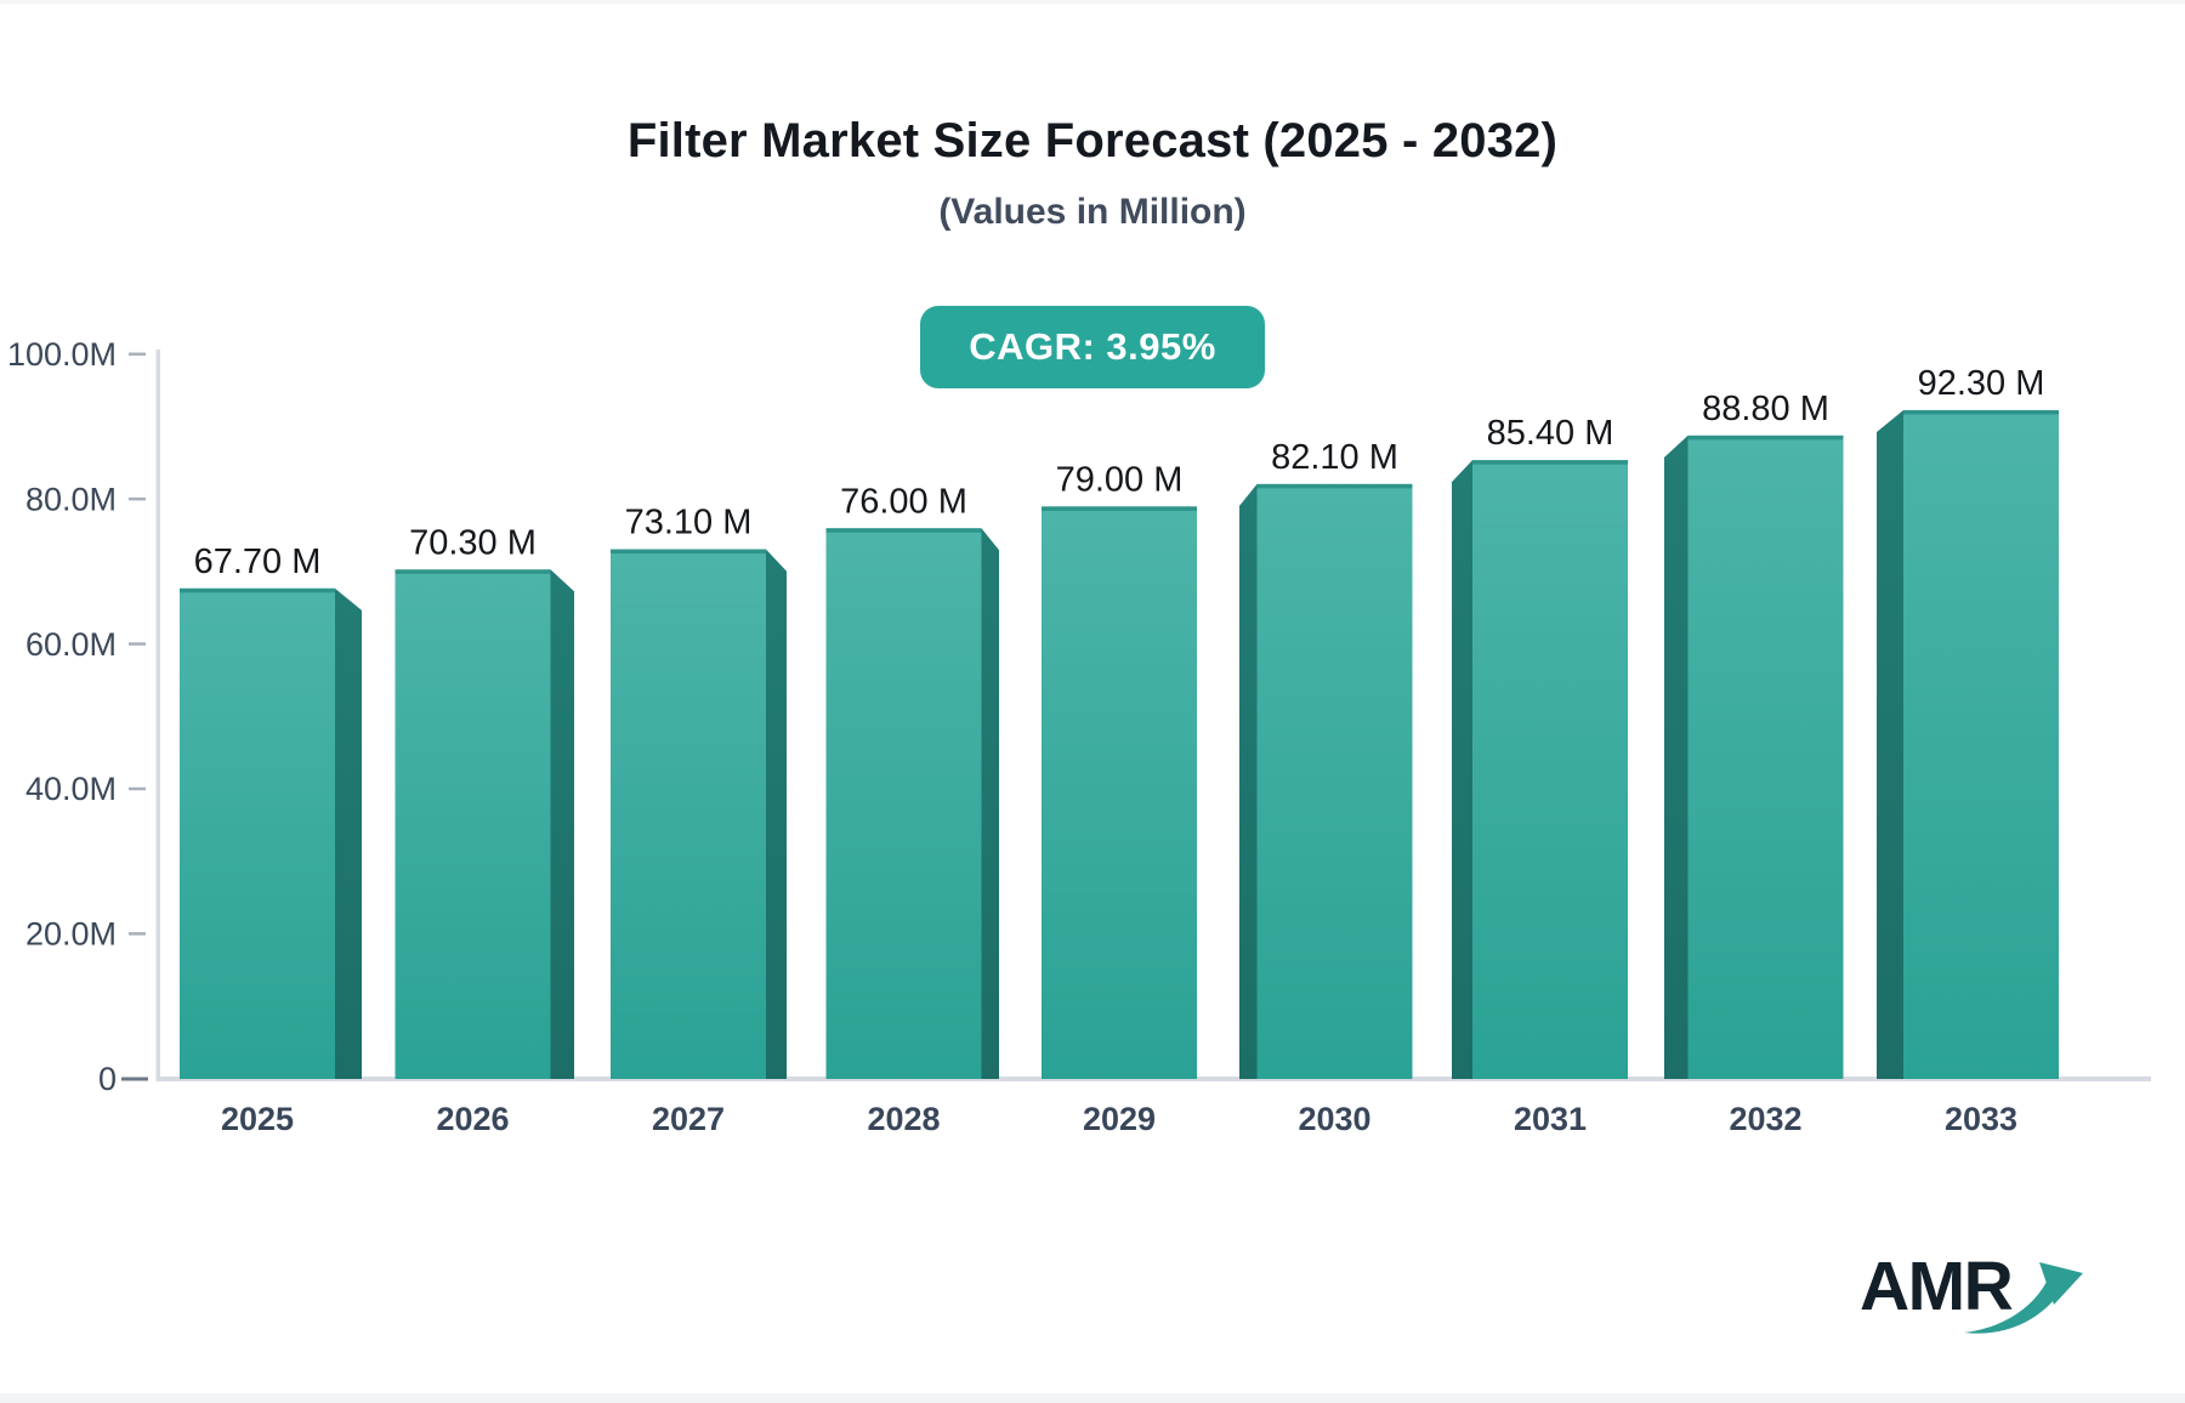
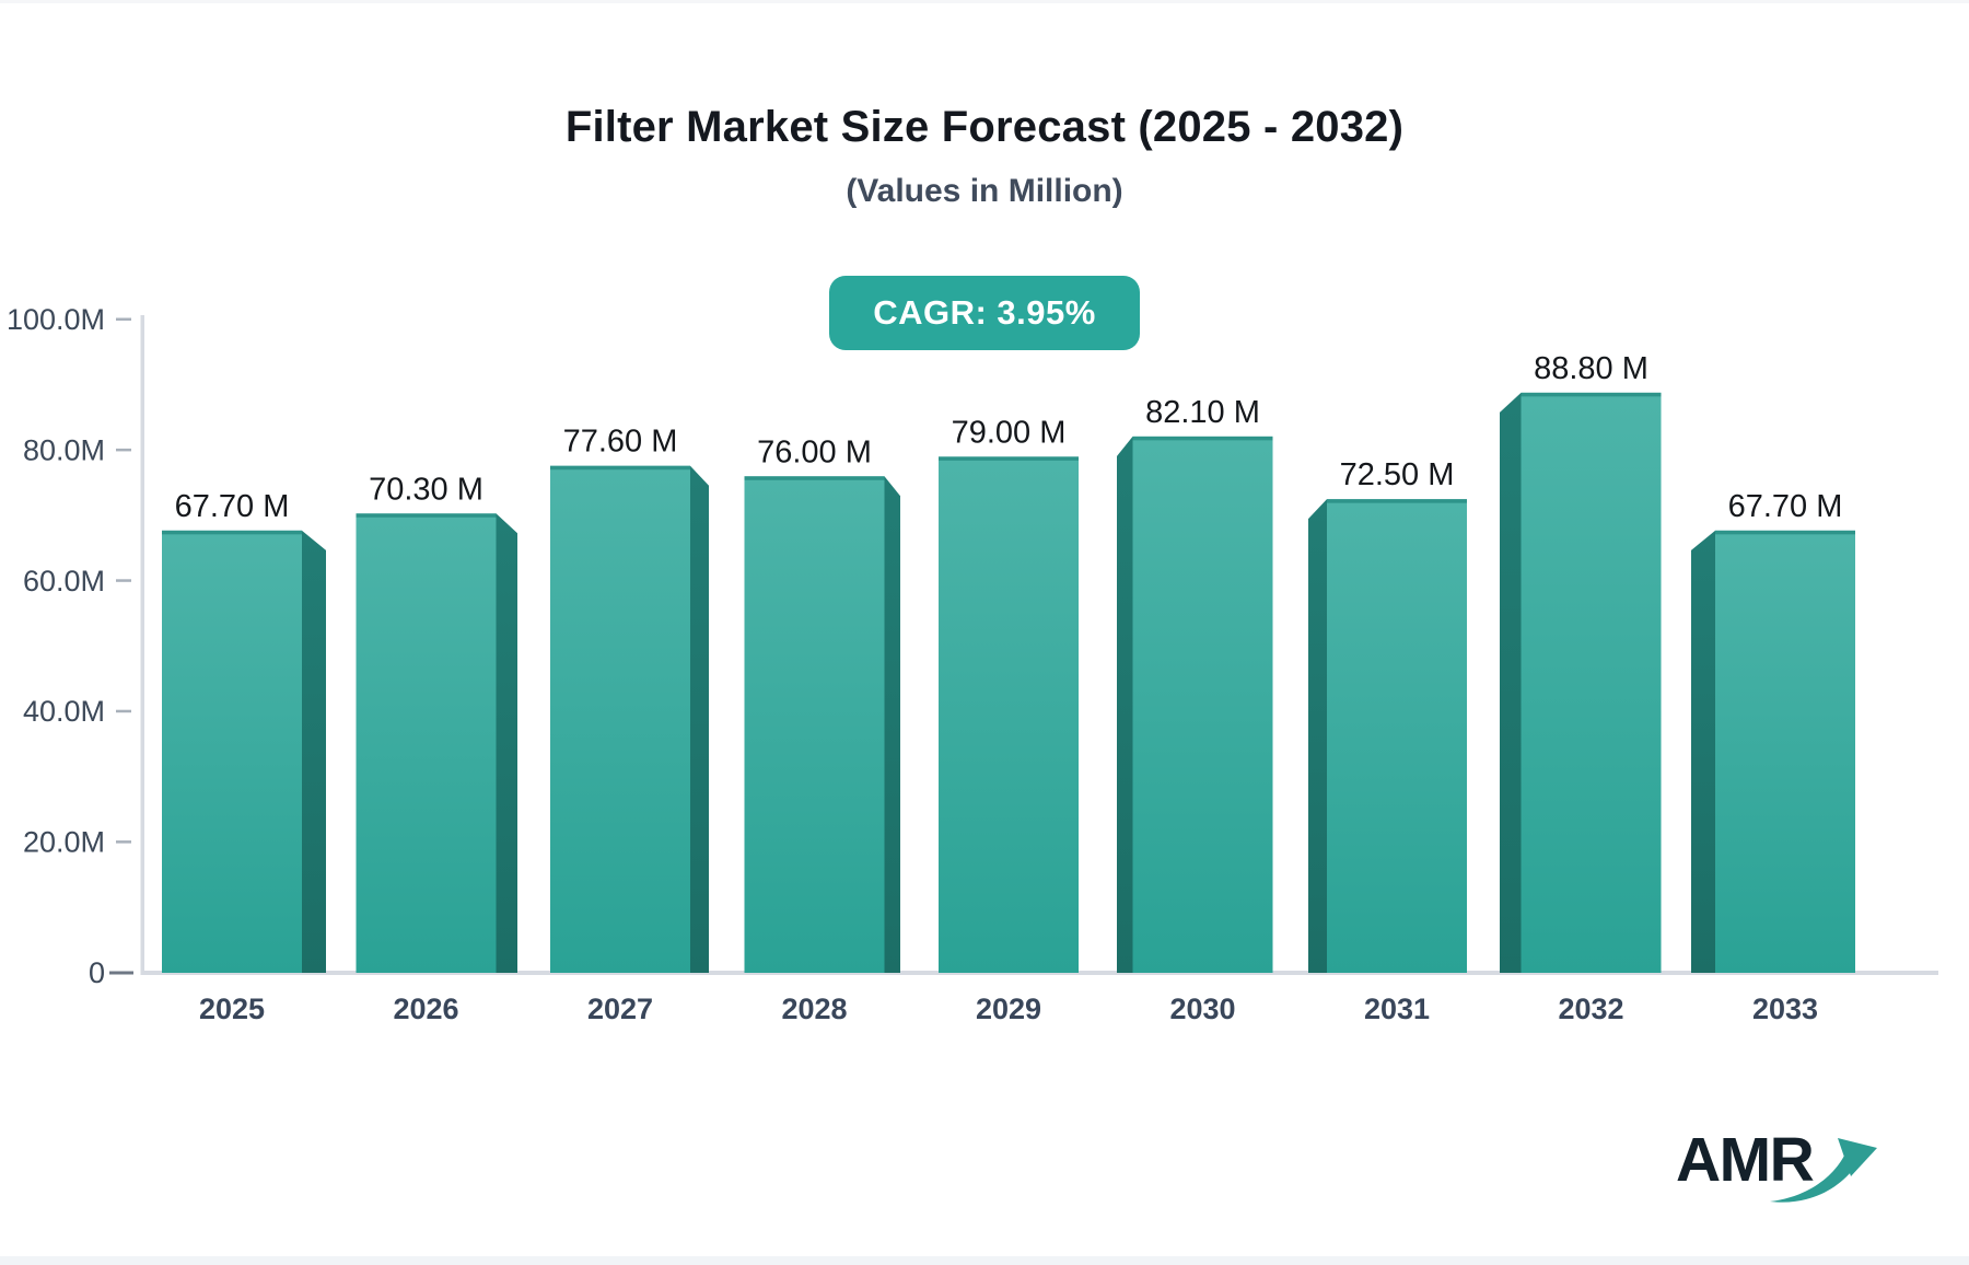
2027: 73.10 -> 77.60
2031: 85.40 -> 72.50
2033: 92.30 -> 67.70
